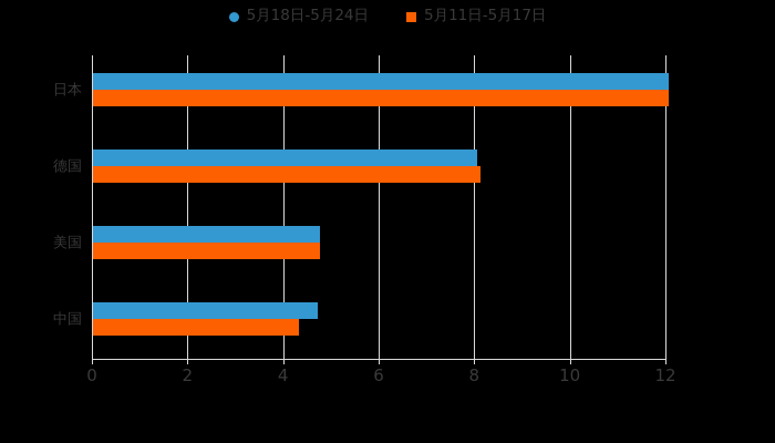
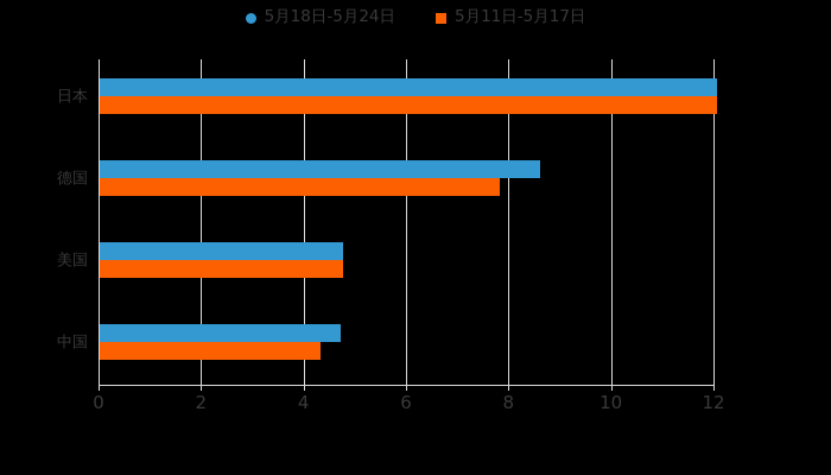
5月18日-5月24日/德国: 8.1 -> 8.6
5月11日-5月17日/德国: 8.1 -> 7.8
